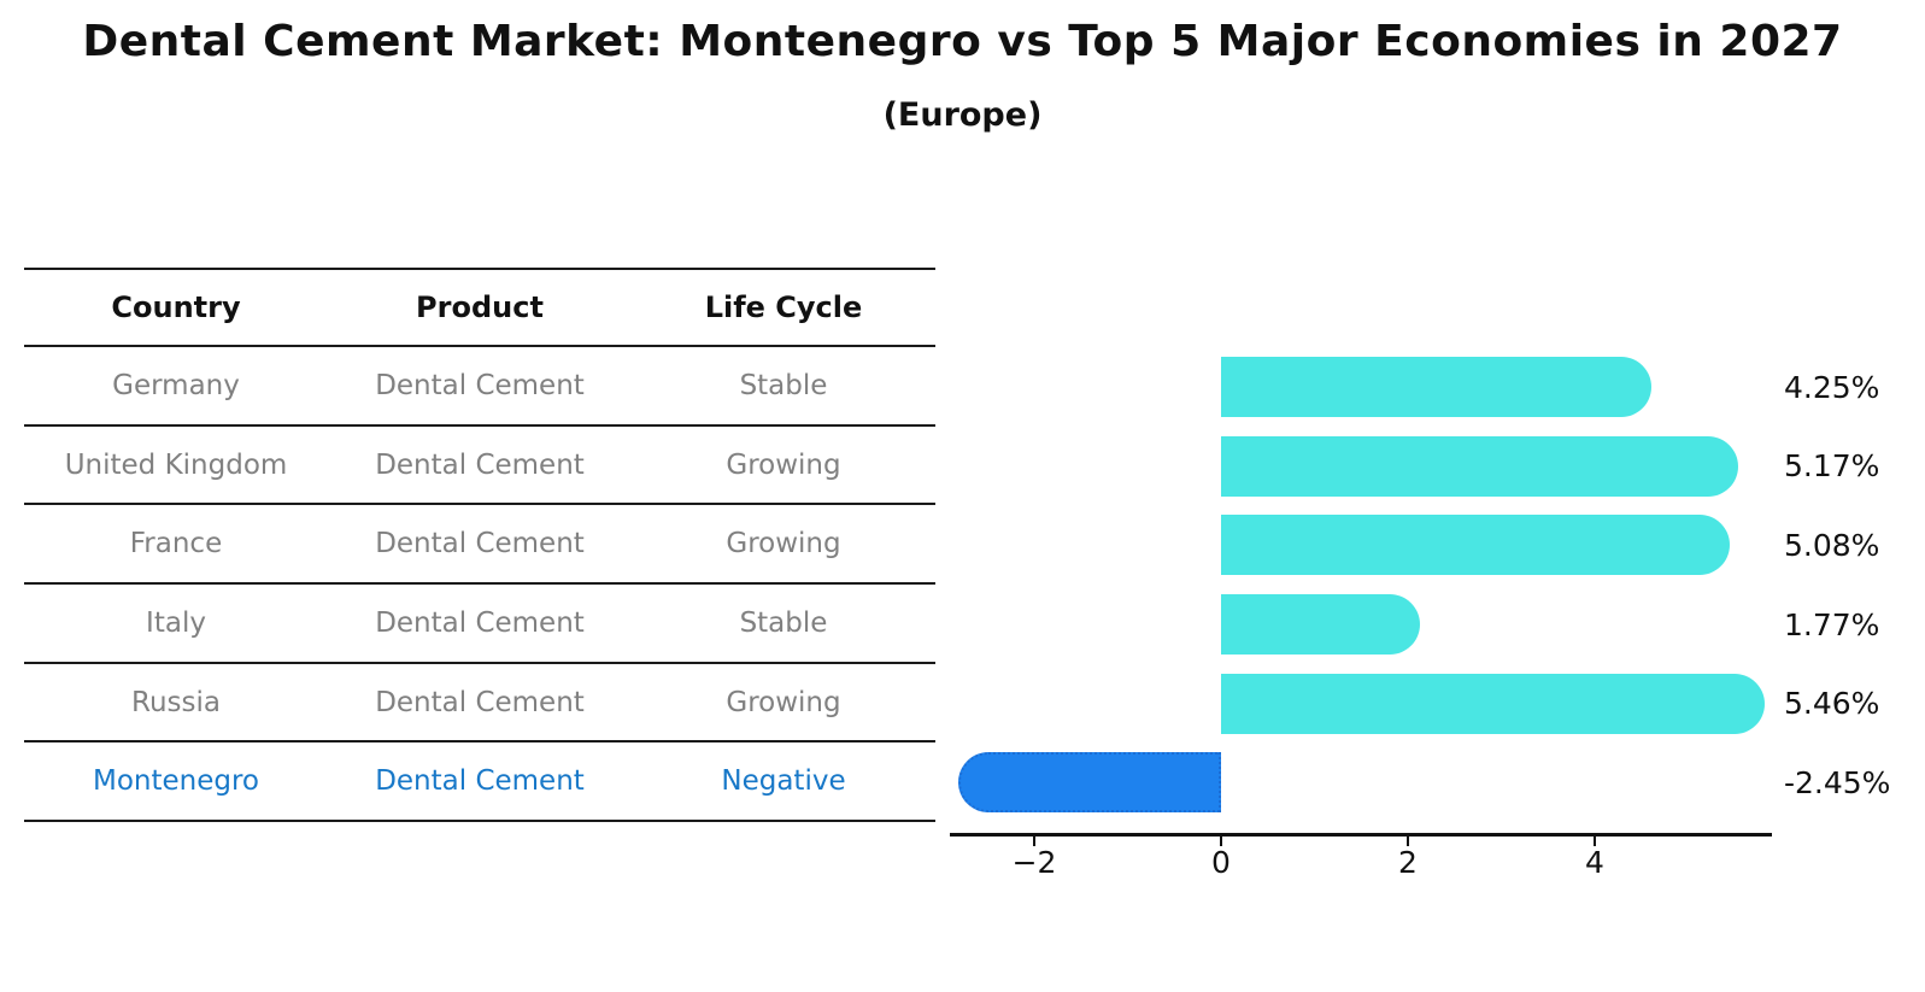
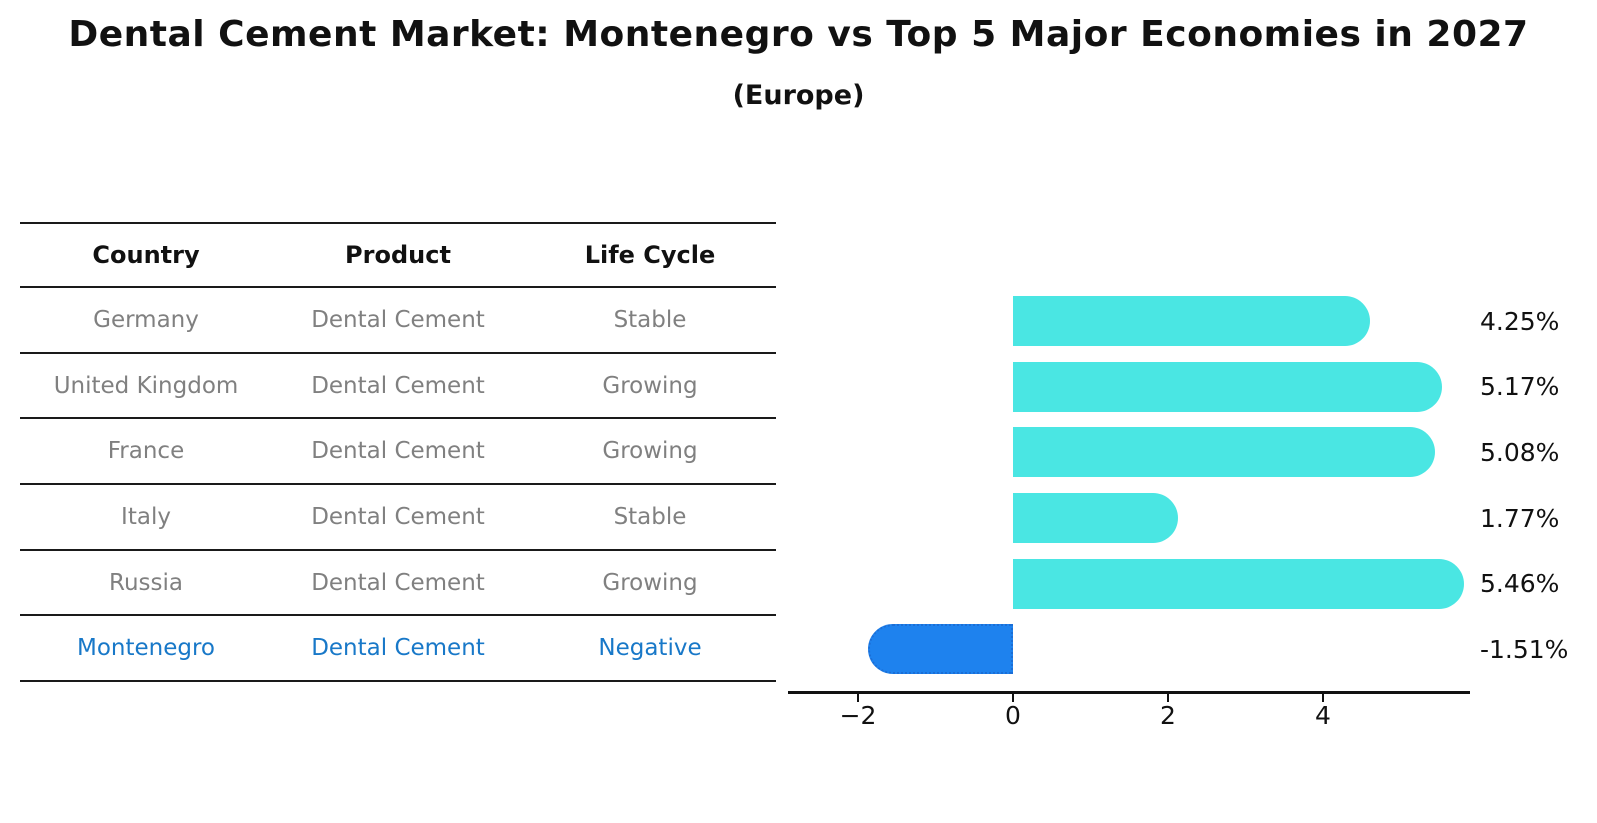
Montenegro: -2.45% -> -1.51%
